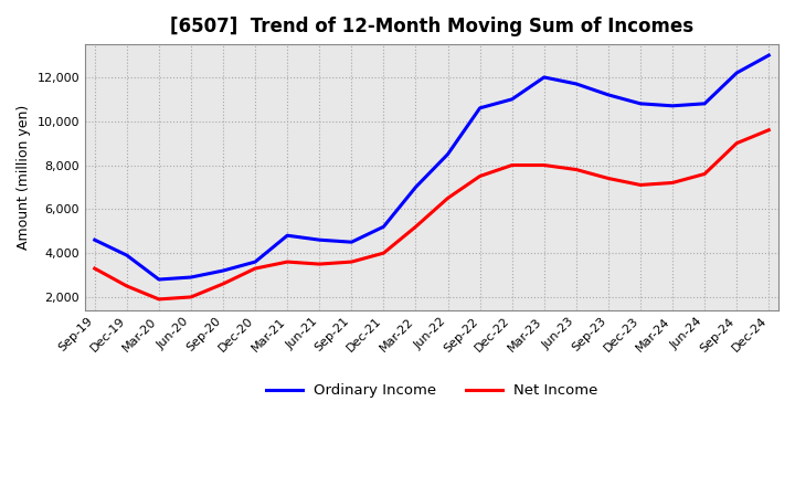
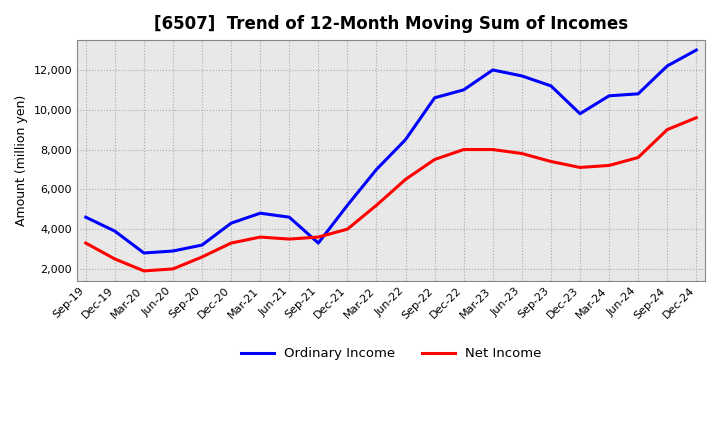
Ordinary Income/Dec-20: 3,600 -> 4,300
Ordinary Income/Sep-21: 4,500 -> 3,300
Ordinary Income/Dec-23: 10,800 -> 9,800
